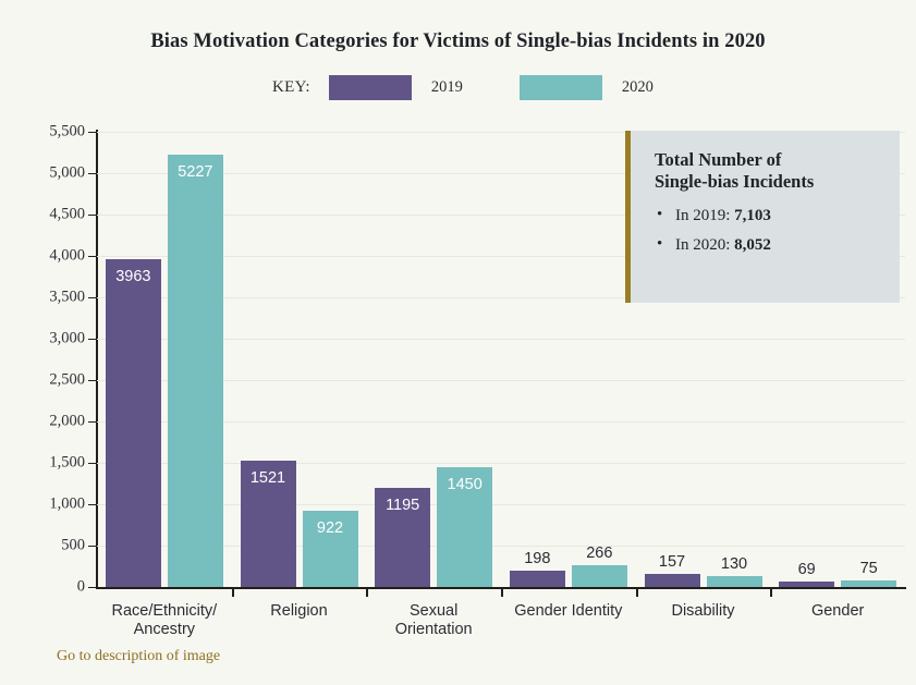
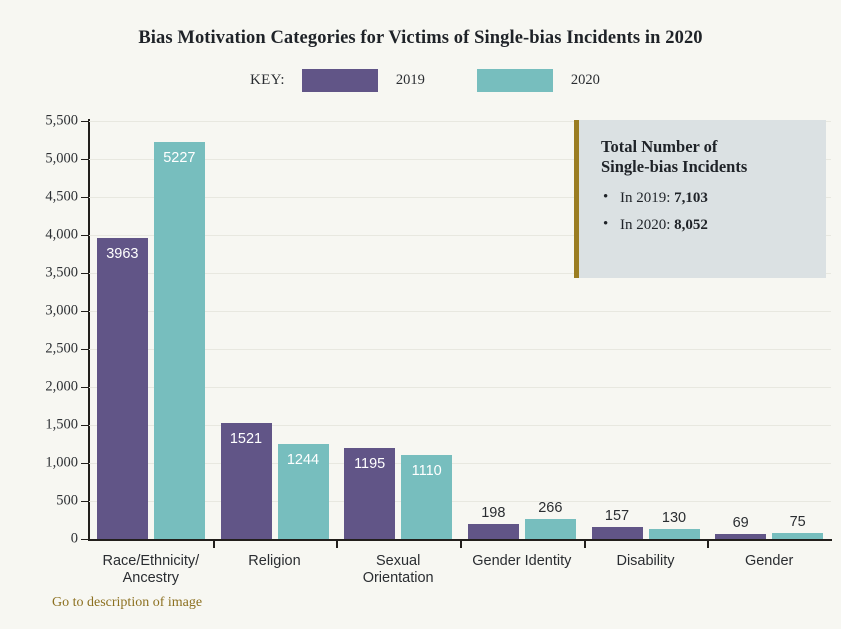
2020/Religion: 922 -> 1244
2020/Sexual Orientation: 1450 -> 1110
